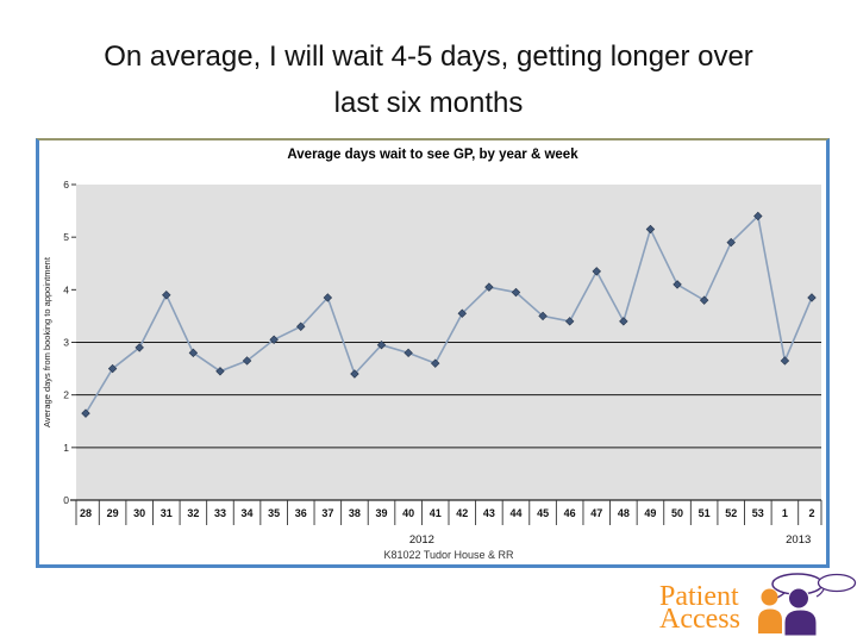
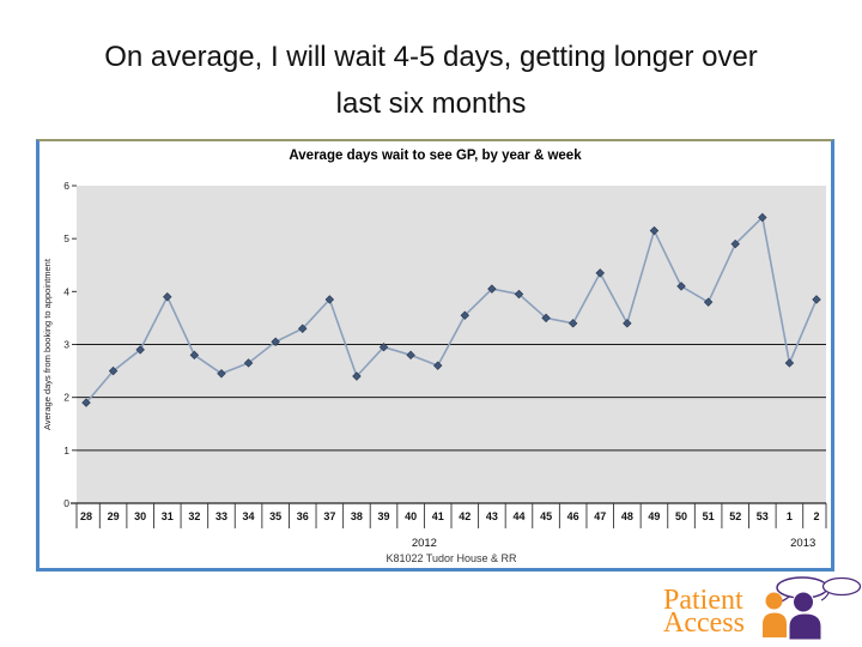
28: 1.6 -> 1.9
